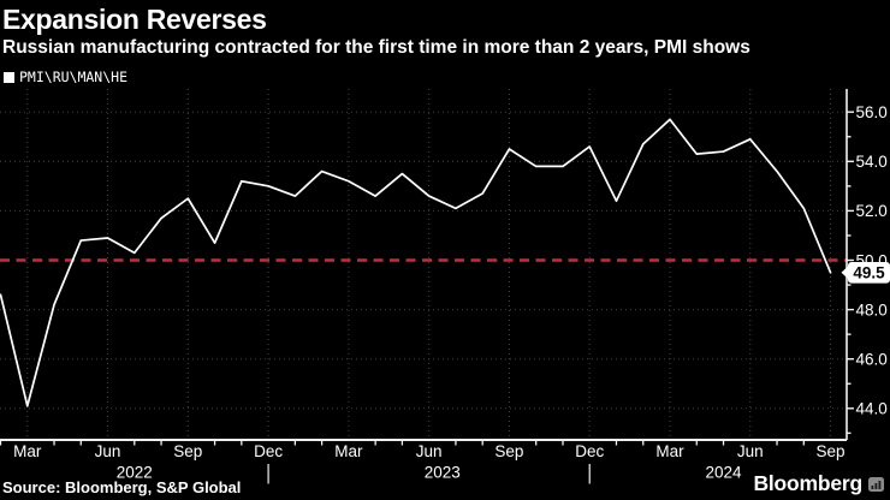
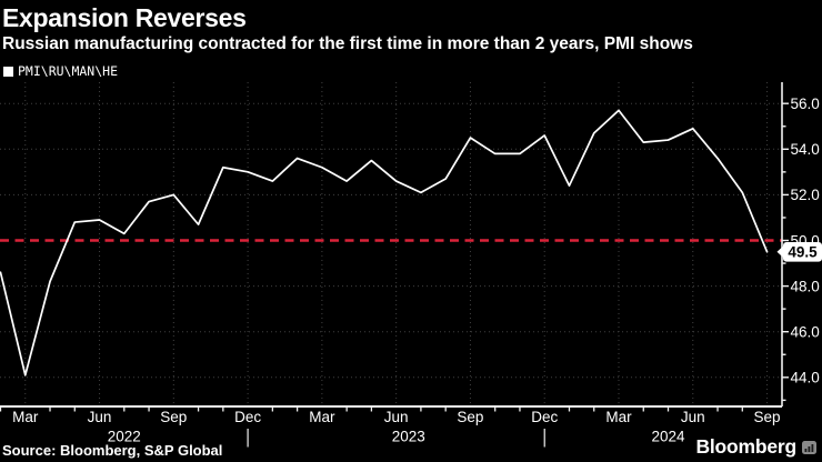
Sep 2022: 52.5 -> 52.0
